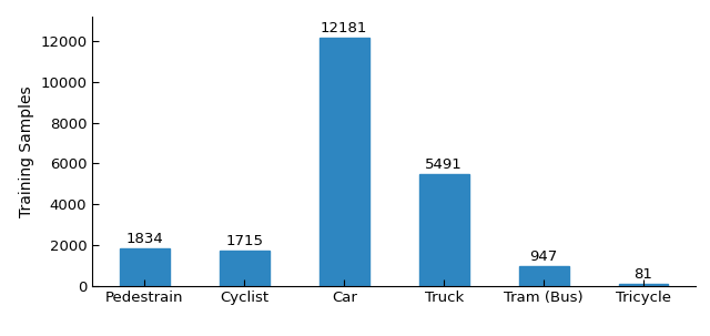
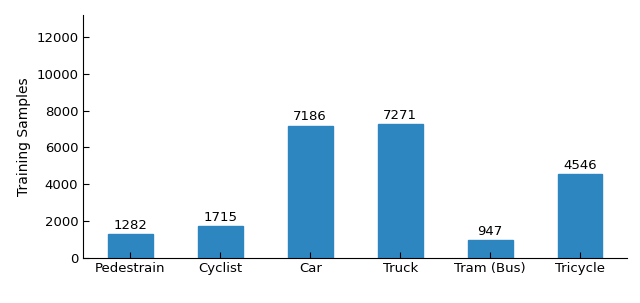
Pedestrain: 1834 -> 1282
Car: 12181 -> 7186
Truck: 5491 -> 7271
Tricycle: 81 -> 4546
